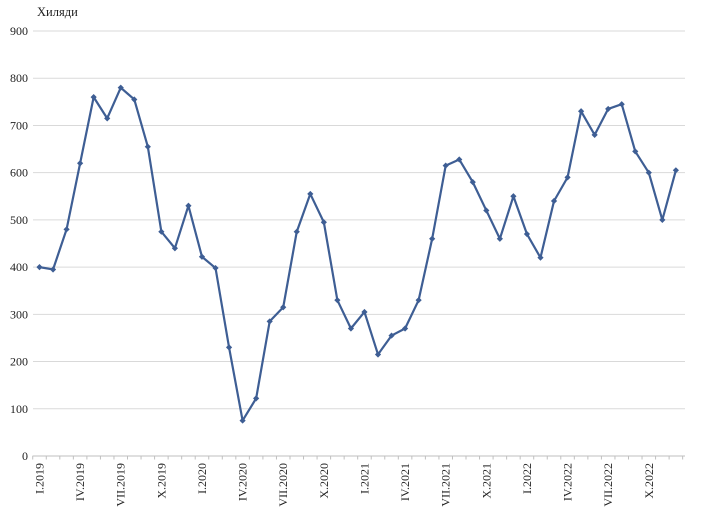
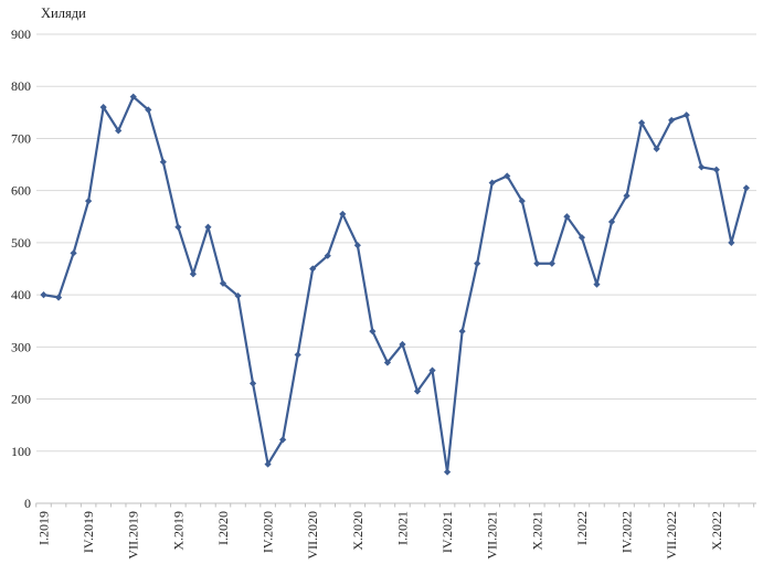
IV.2019: 620 -> 580
X.2019: 480 -> 530
VII.2020: 320 -> 450
IV.2021: 270 -> 60
X.2021: 520 -> 460
I.2022: 470 -> 510
X.2022: 600 -> 640
